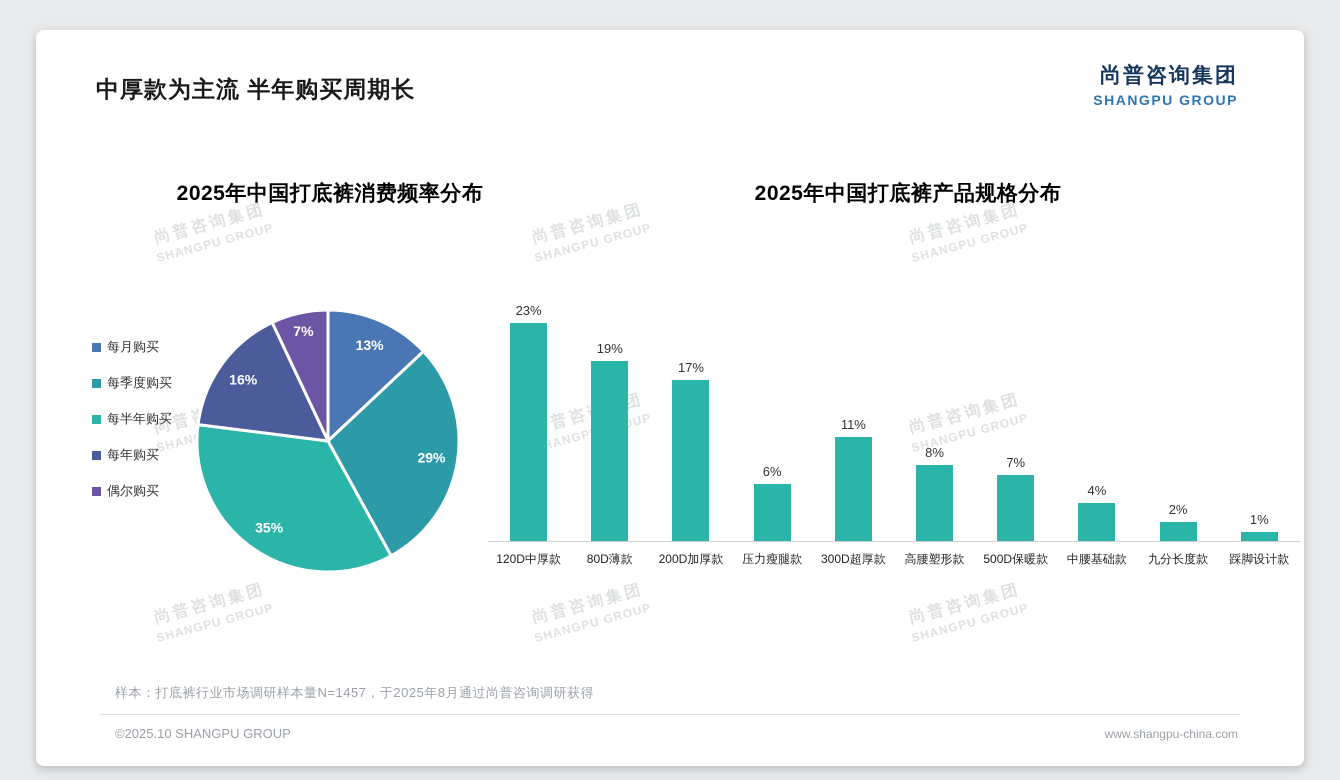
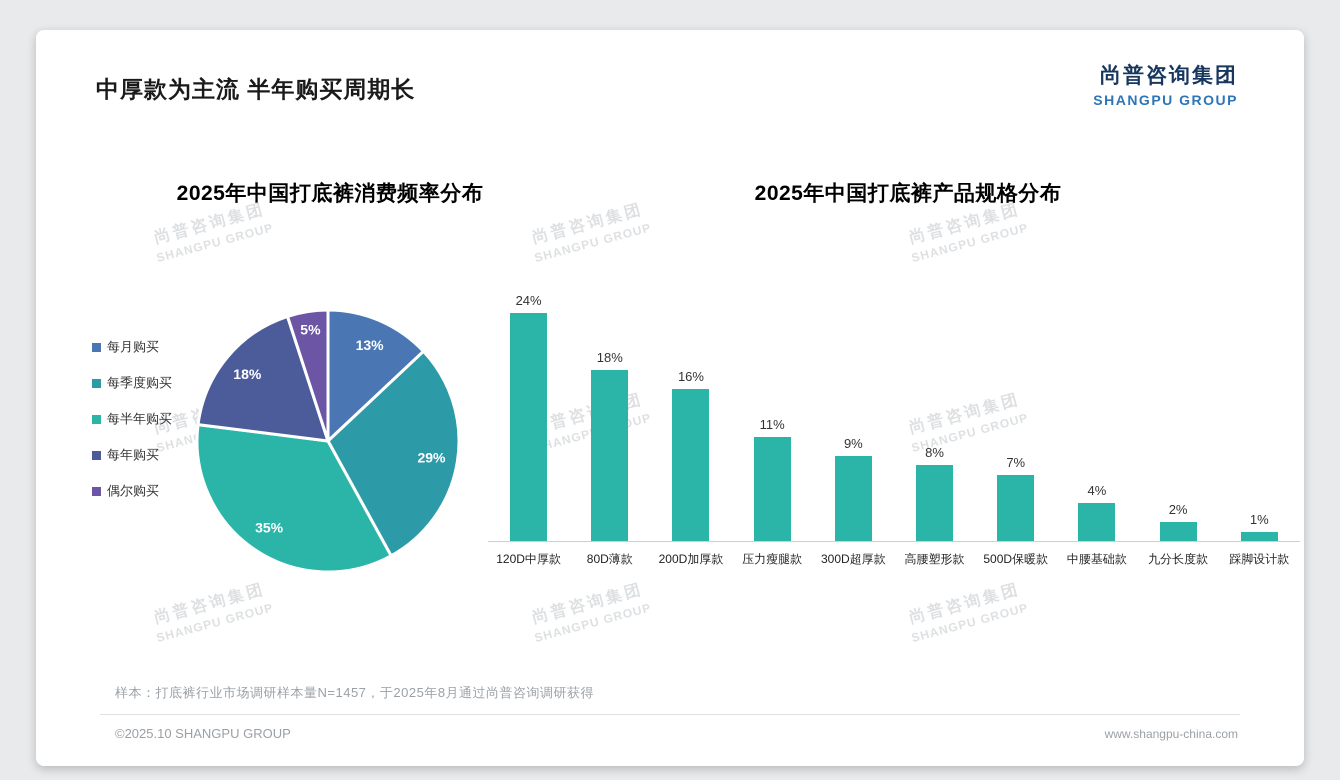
2025年中国打底裤消费频率分布/每年购买: 16% -> 18%
2025年中国打底裤消费频率分布/偶尔购买: 7% -> 5%
2025年中国打底裤产品规格分布/120D中厚款: 23% -> 24%
2025年中国打底裤产品规格分布/80D薄款: 19% -> 18%
2025年中国打底裤产品规格分布/200D加厚款: 17% -> 16%
2025年中国打底裤产品规格分布/压力瘦腿款: 6% -> 11%
2025年中国打底裤产品规格分布/300D超厚款: 11% -> 9%
